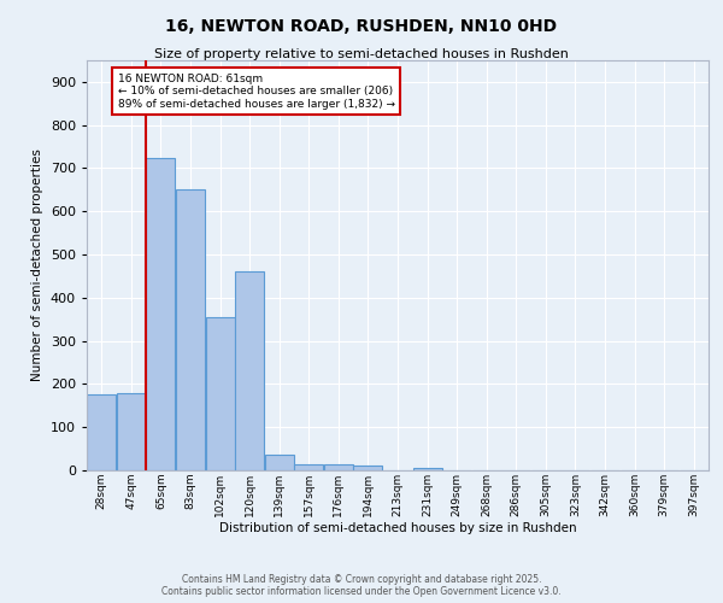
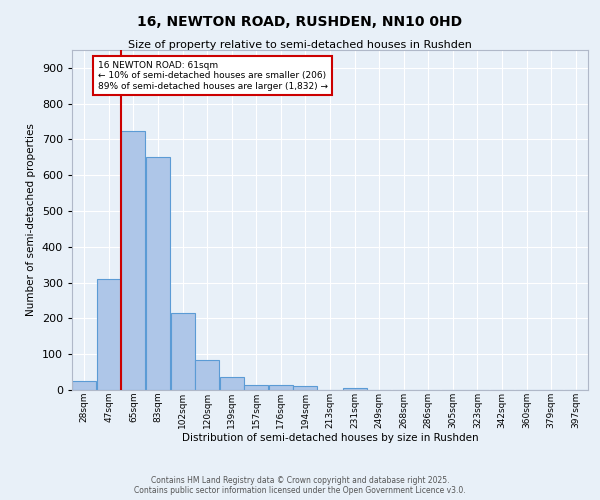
28sqm: 175 -> 25
47sqm: 180 -> 310
102sqm: 355 -> 215
120sqm: 460 -> 85
